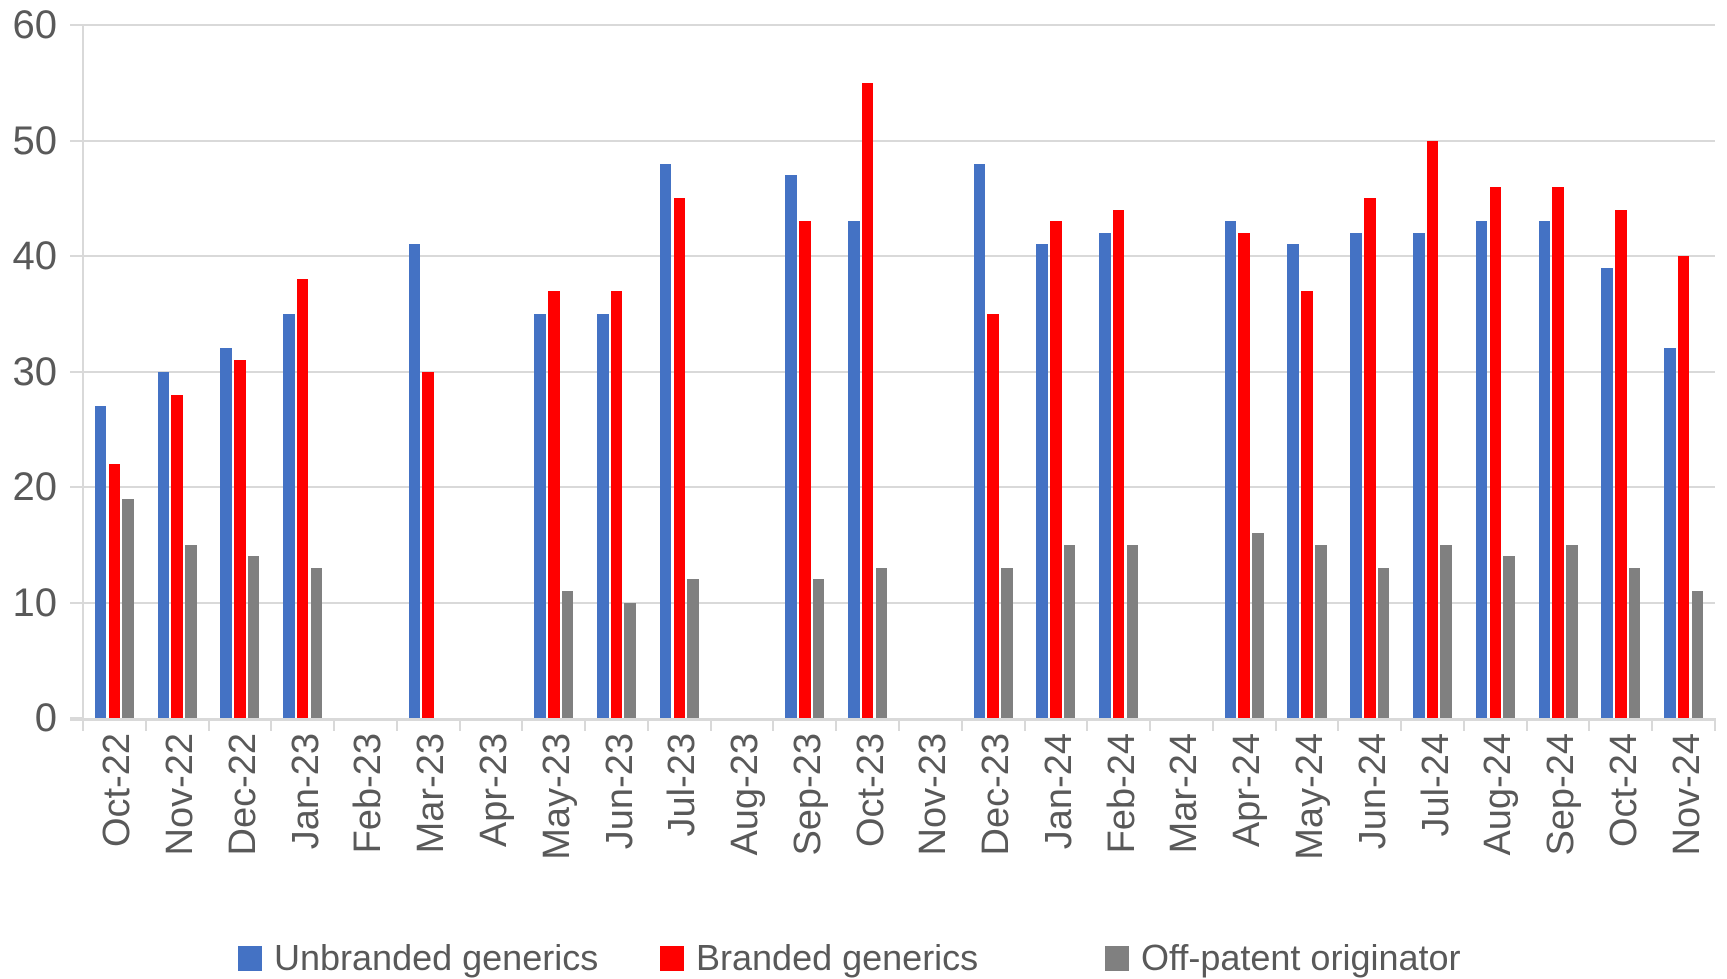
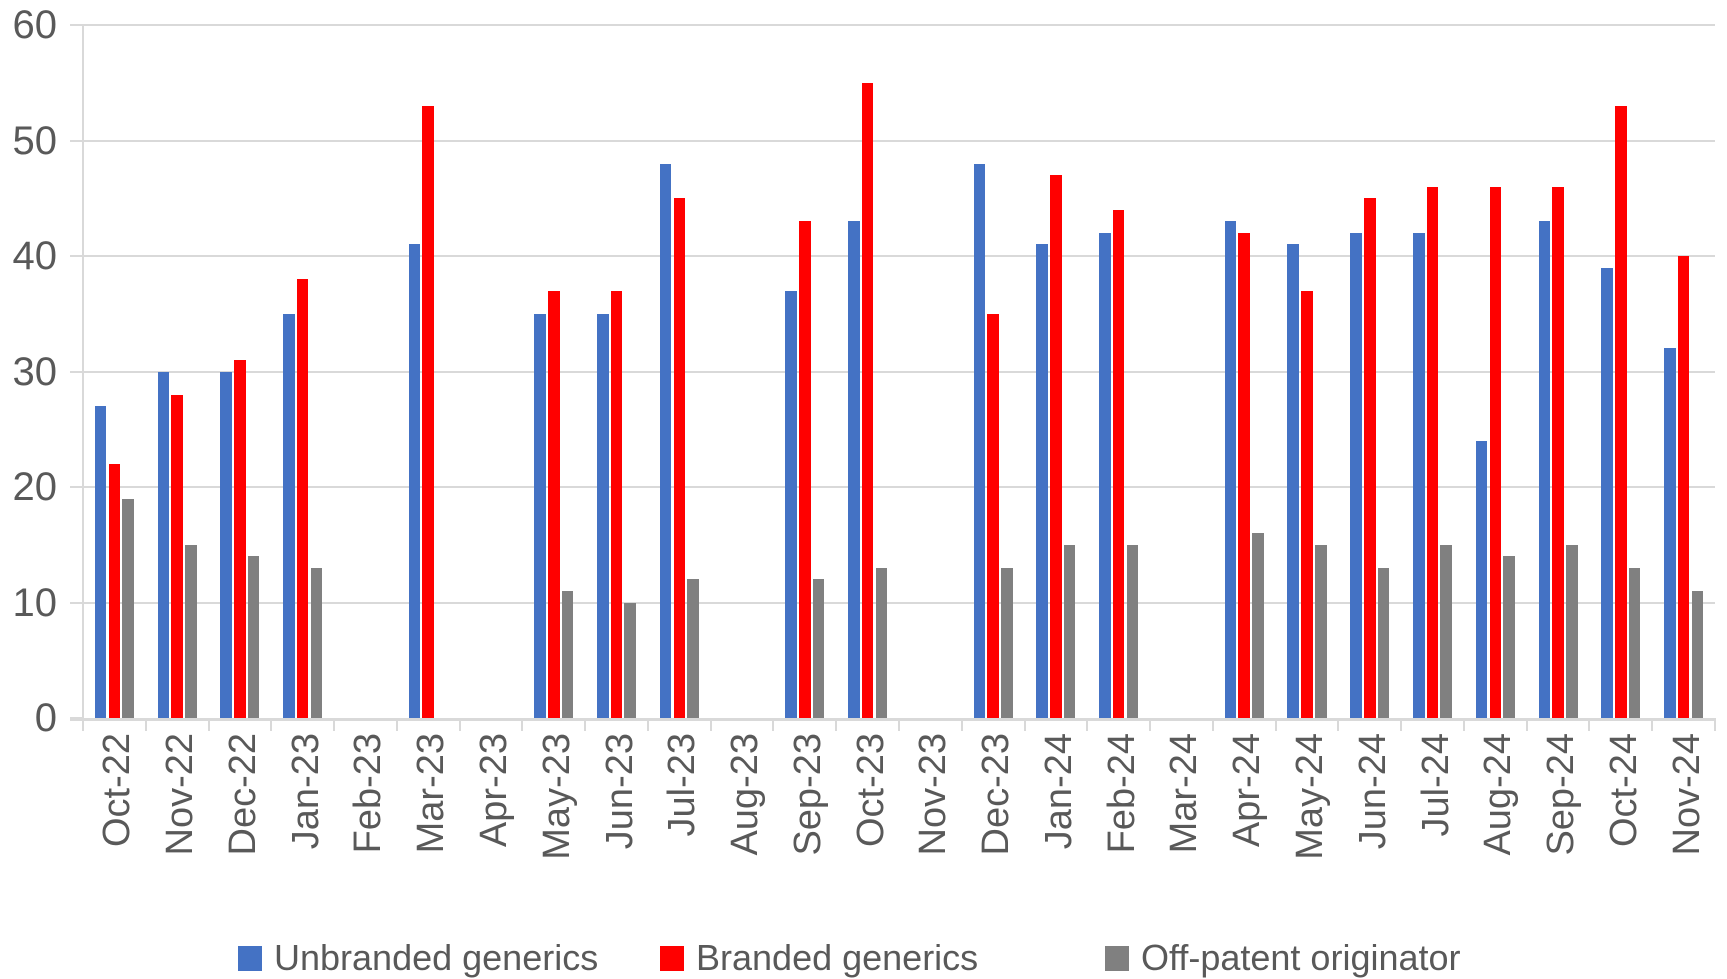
Unbranded generics/Dec-22: 32 -> 30
Branded generics/Mar-23: 30 -> 53
Unbranded generics/Sep-23: 47 -> 37
Branded generics/Jan-24: 43 -> 47
Branded generics/Jul-24: 50 -> 46
Unbranded generics/Aug-24: 43 -> 24
Branded generics/Oct-24: 44 -> 53
